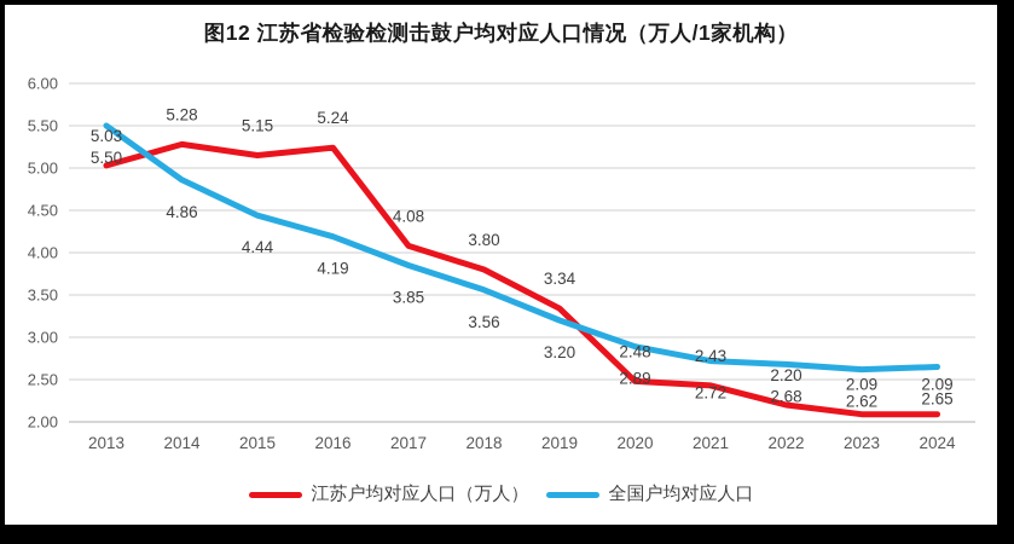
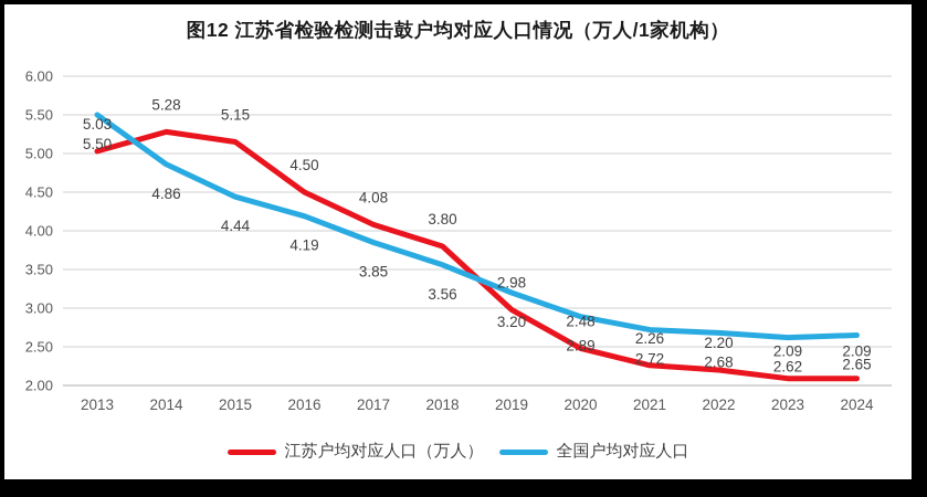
江苏户均对应人口（万人）/2016: 5.24 -> 4.50
江苏户均对应人口（万人）/2019: 3.34 -> 2.98
江苏户均对应人口（万人）/2021: 2.43 -> 2.26
